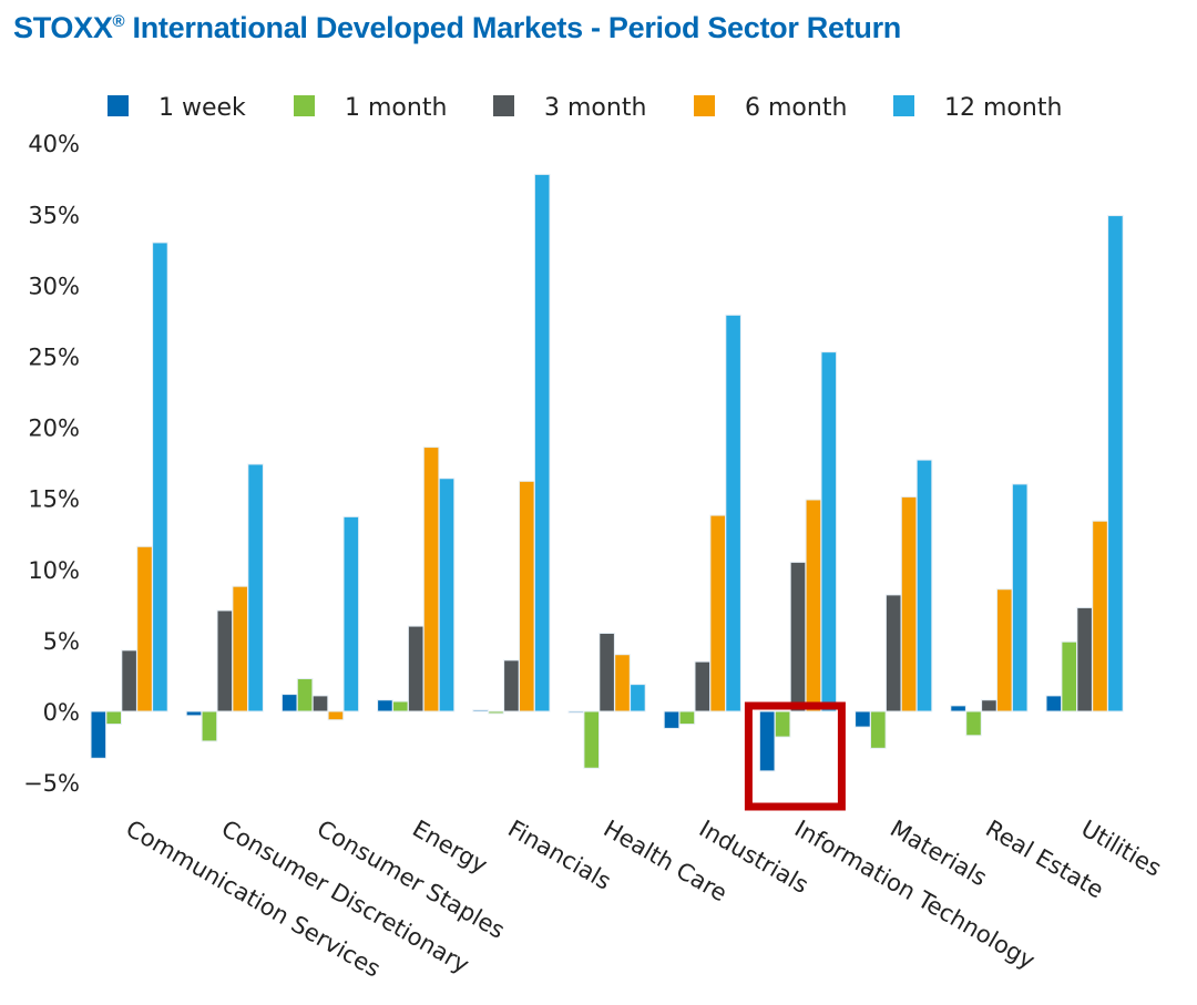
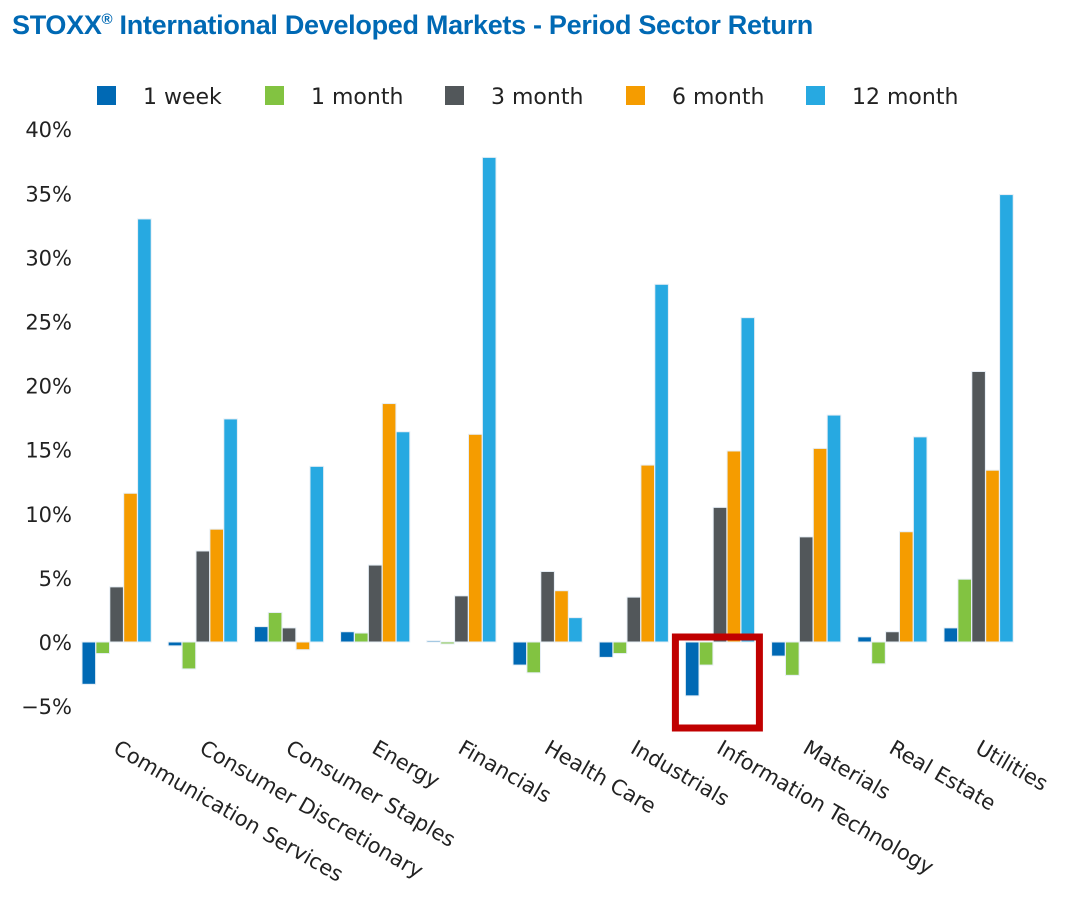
1 week/Health Care: -0.1% -> -1.8%
1 month/Health Care: -4.0% -> -2.4%
3 month/Utilities: 7.3% -> 21.1%
